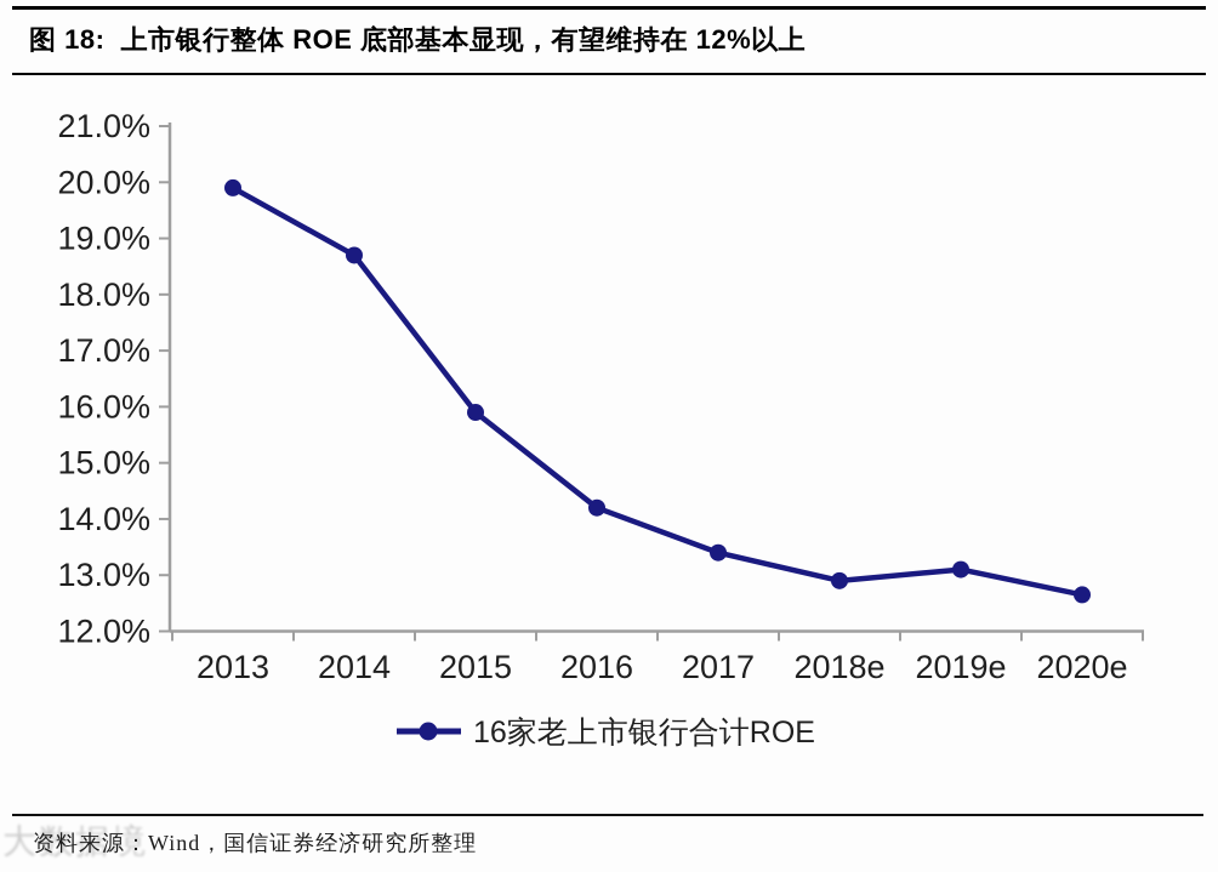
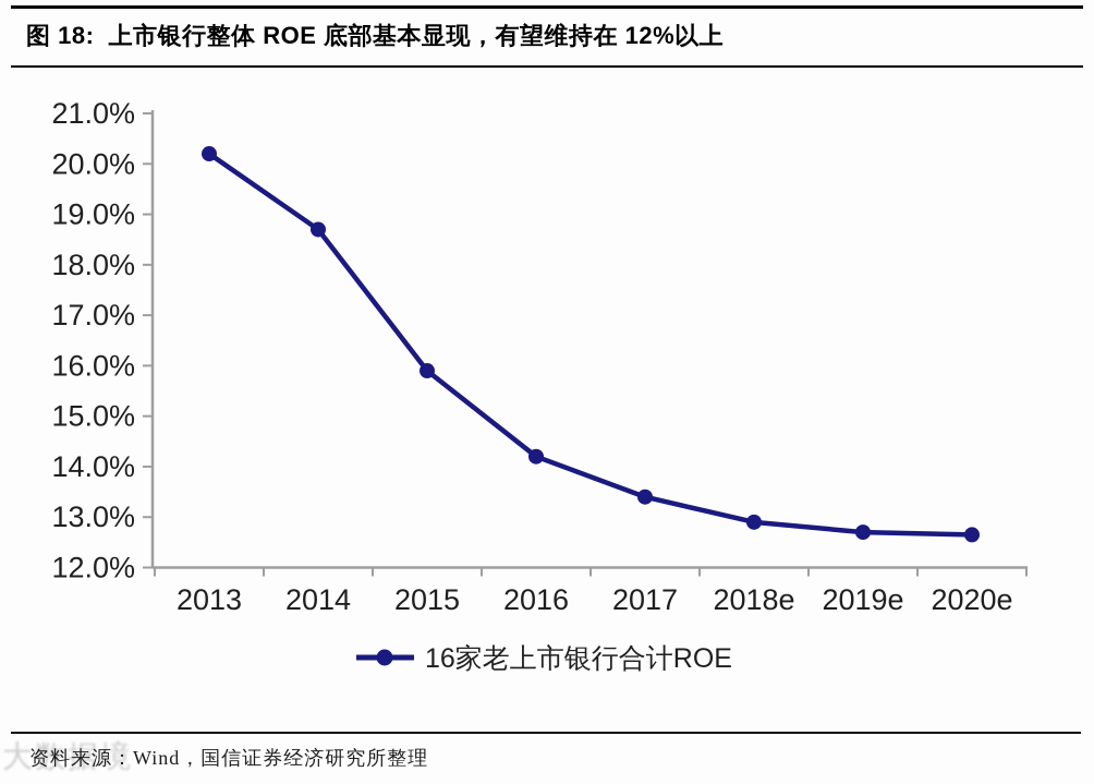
2013: 19.9% -> 20.2%
2019e: 13.1% -> 12.7%
